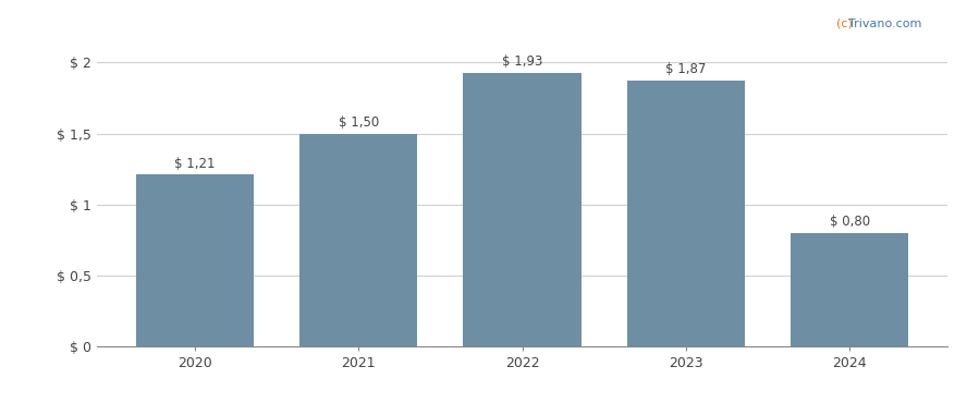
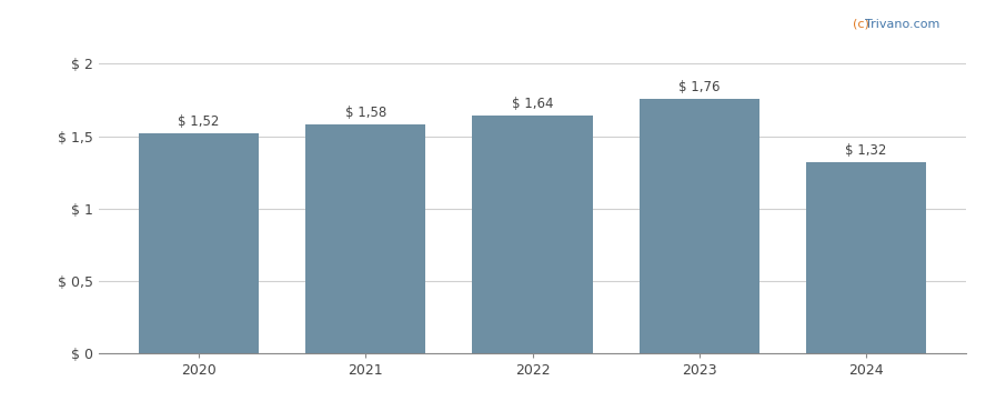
2020: 1,21 -> 1,52
2021: 1,50 -> 1,58
2022: 1,93 -> 1,64
2023: 1,87 -> 1,76
2024: 0,80 -> 1,32
